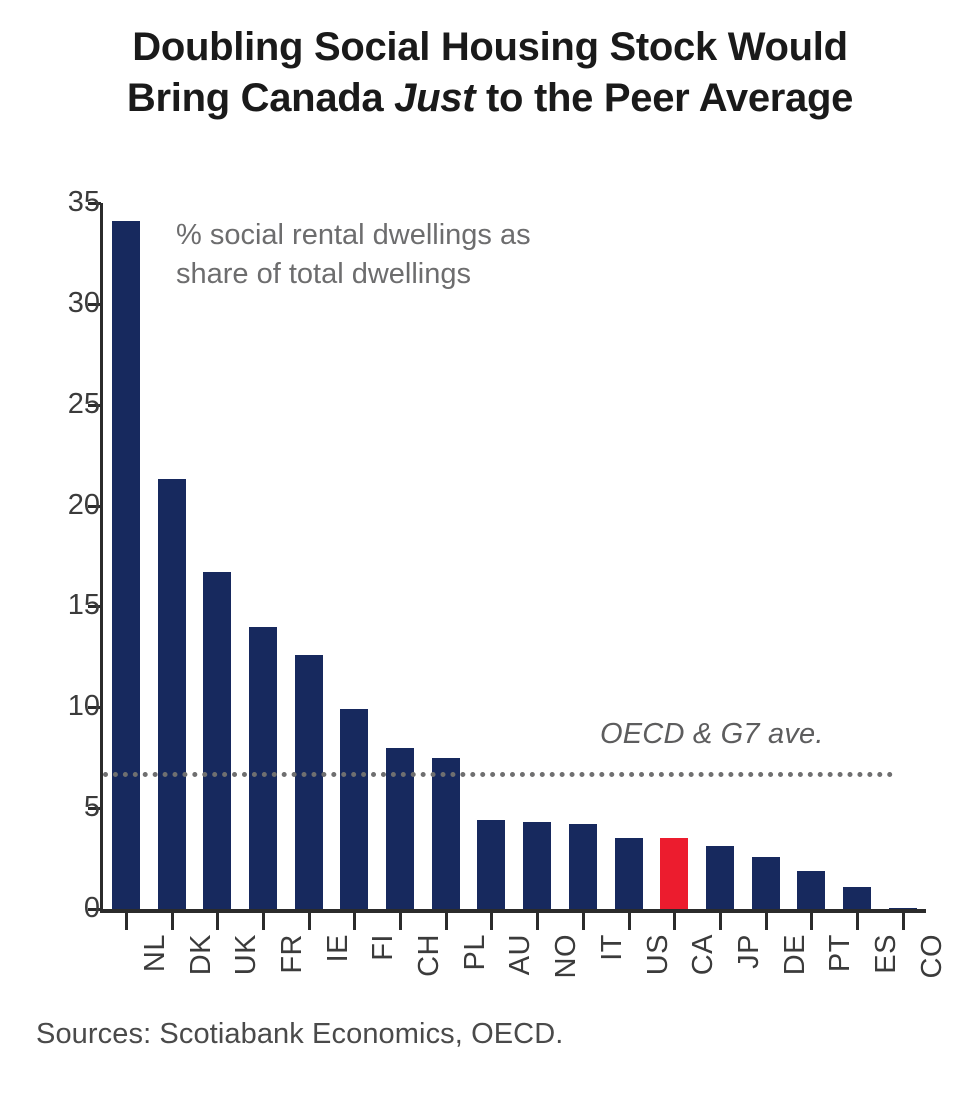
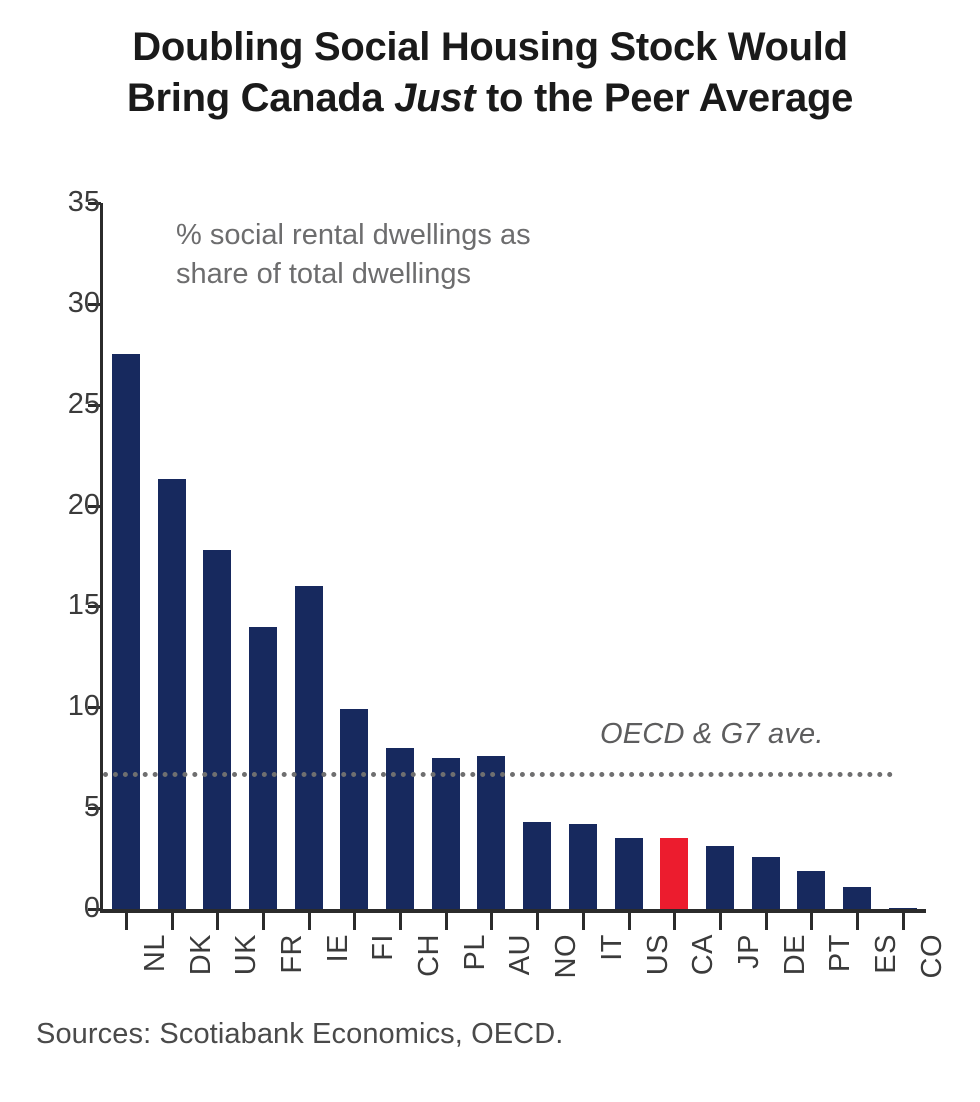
NL: 34.1 -> 27.5
UK: 16.7 -> 17.8
IE: 12.6 -> 16.0
AU: 4.4 -> 7.6
